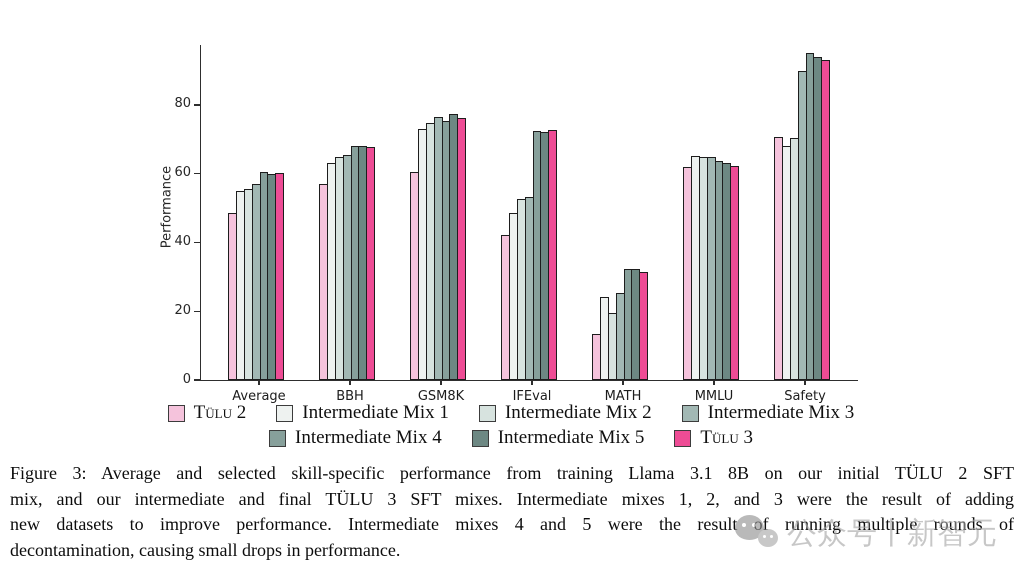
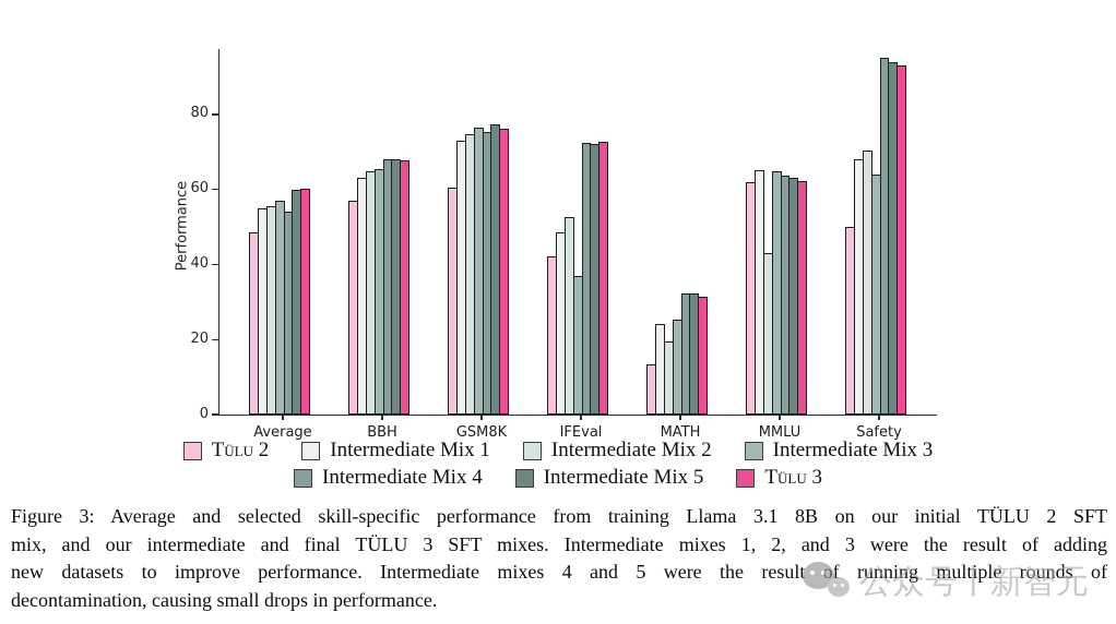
Intermediate Mix 4/Average: 60 -> 54
Intermediate Mix 3/IFEval: 53 -> 37
Intermediate Mix 2/MMLU: 65 -> 43
Tülu 2/Safety: 71 -> 50
Intermediate Mix 3/Safety: 90 -> 64
